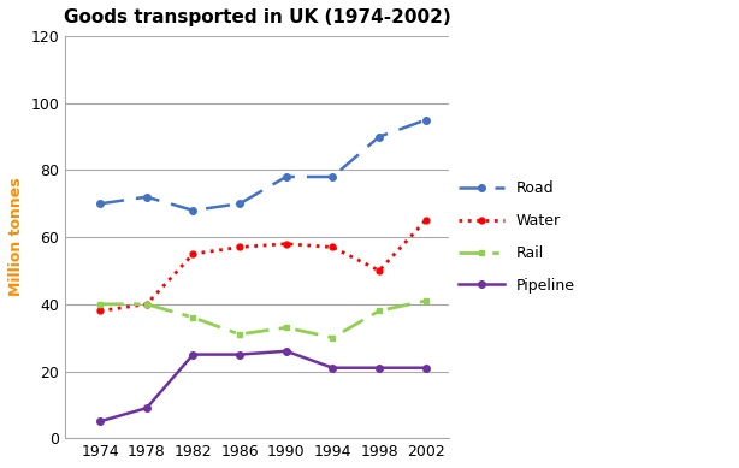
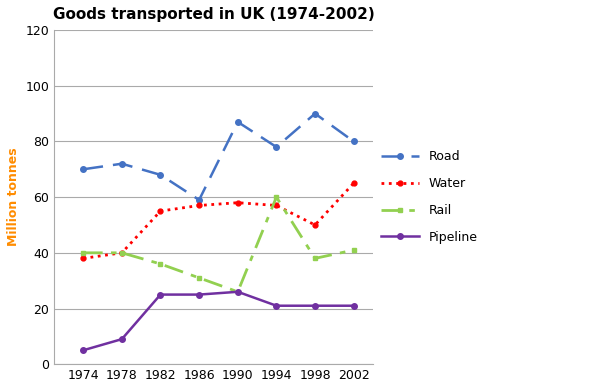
Road/1986: 70 -> 59
Road/1990: 78 -> 87
Rail/1990: 33 -> 26
Rail/1994: 30 -> 60
Road/2002: 95 -> 80
